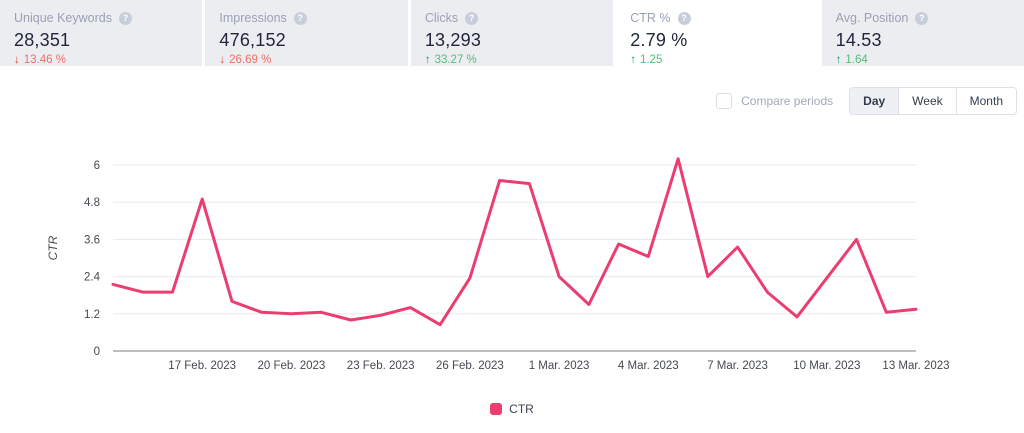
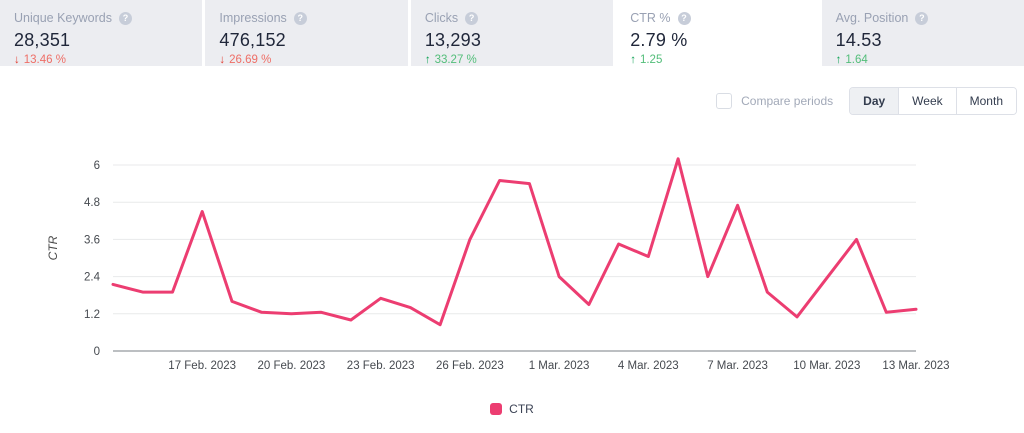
17 Feb. 2023: 4.9 -> 4.5
23 Feb. 2023: 1.1 -> 1.7
26 Feb. 2023: 2.4 -> 3.6
7 Mar. 2023: 3.4 -> 4.7
